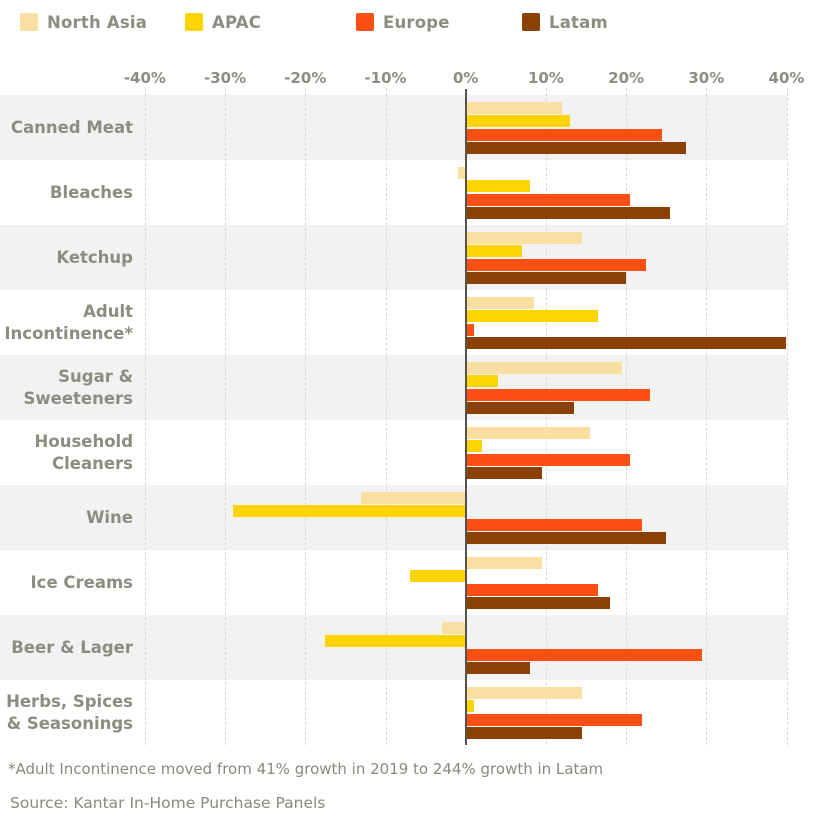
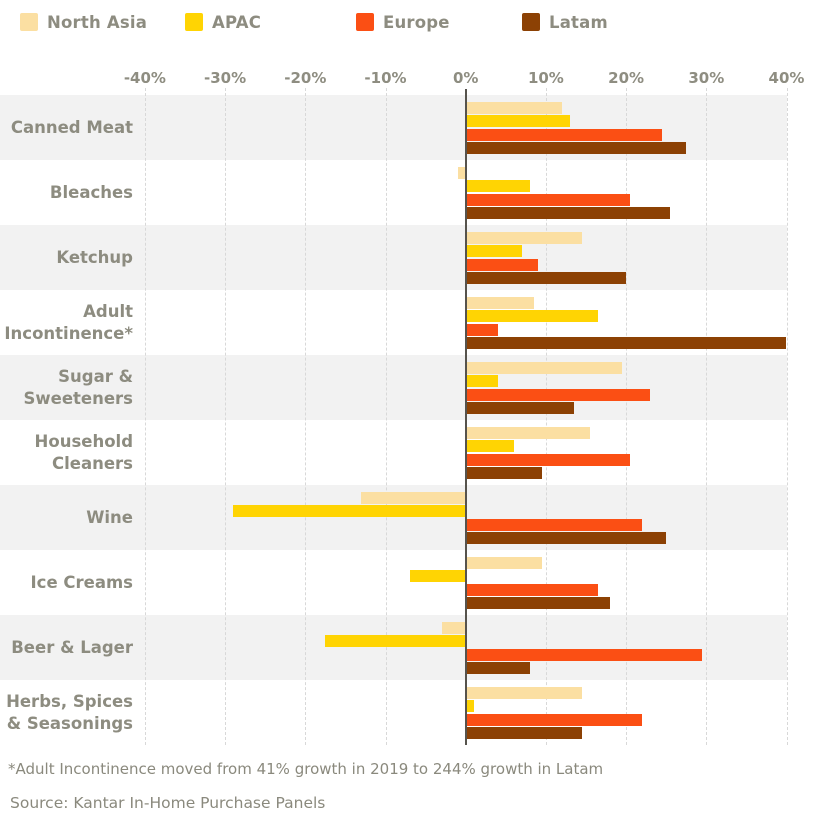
Europe/Ketchup: 22% -> 9%
Europe/Adult Incontinence*: 1% -> 4%
APAC/Household Cleaners: 2% -> 6%
